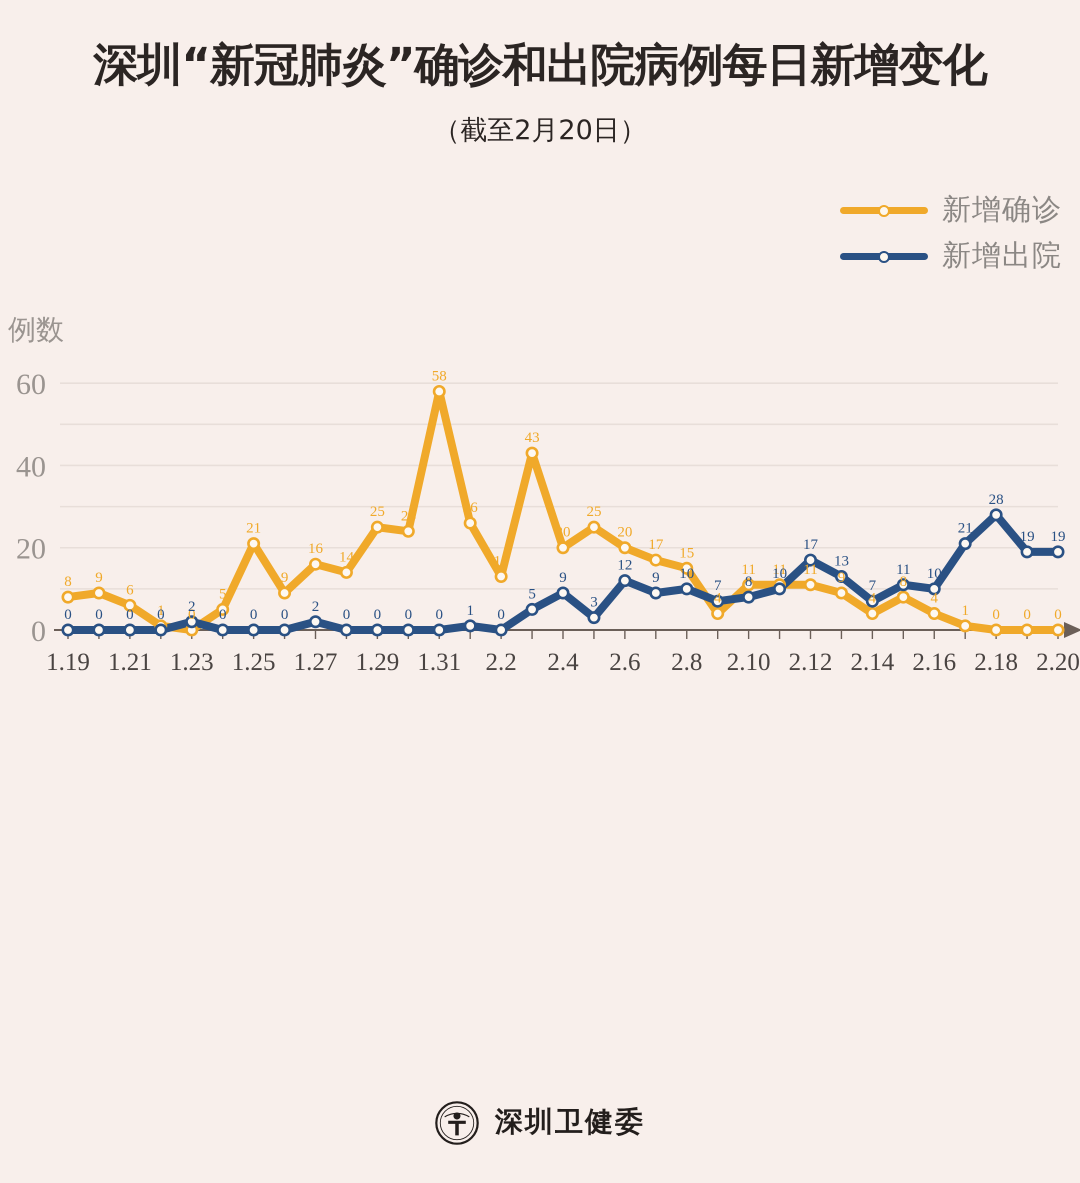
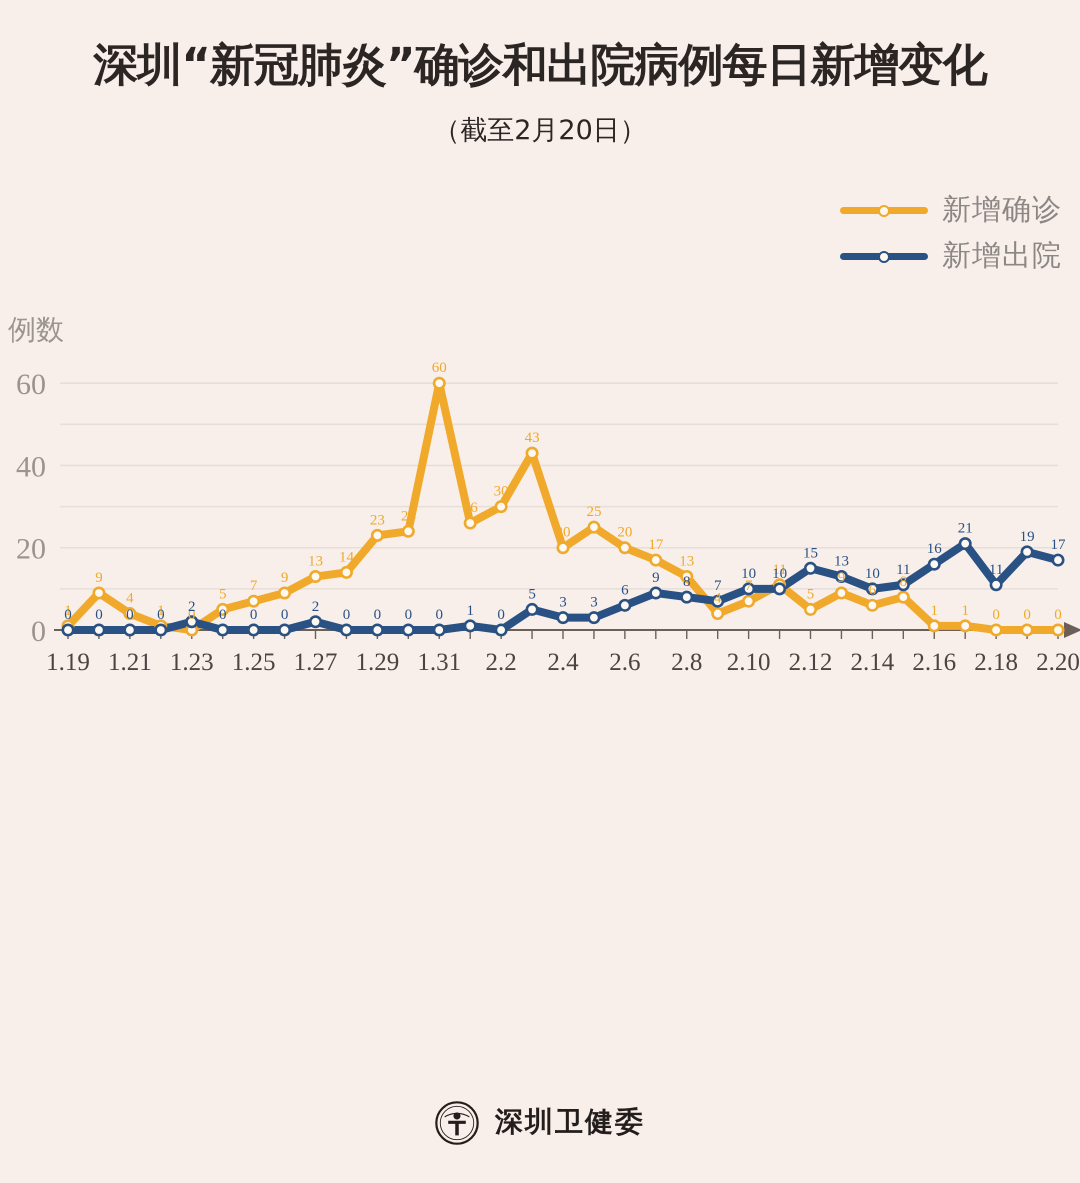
新增确诊/1.19: 8 -> 1
新增确诊/1.21: 6 -> 4
新增确诊/1.25: 21 -> 7
新增确诊/1.27: 16 -> 13
新增确诊/1.29: 25 -> 23
新增确诊/1.31: 58 -> 60
新增确诊/2.2: 13 -> 30
新增出院/2.4: 9 -> 3
新增出院/2.6: 12 -> 6
新增确诊/2.8: 15 -> 13
新增出院/2.8: 10 -> 8
新增确诊/2.10: 11 -> 7
新增出院/2.10: 8 -> 10
新增确诊/2.12: 11 -> 5
新增出院/2.12: 17 -> 15
新增确诊/2.14: 4 -> 6
新增出院/2.14: 7 -> 10
新增确诊/2.16: 4 -> 1
新增出院/2.16: 10 -> 16
新增出院/2.18: 28 -> 11
新增出院/2.20: 19 -> 17
